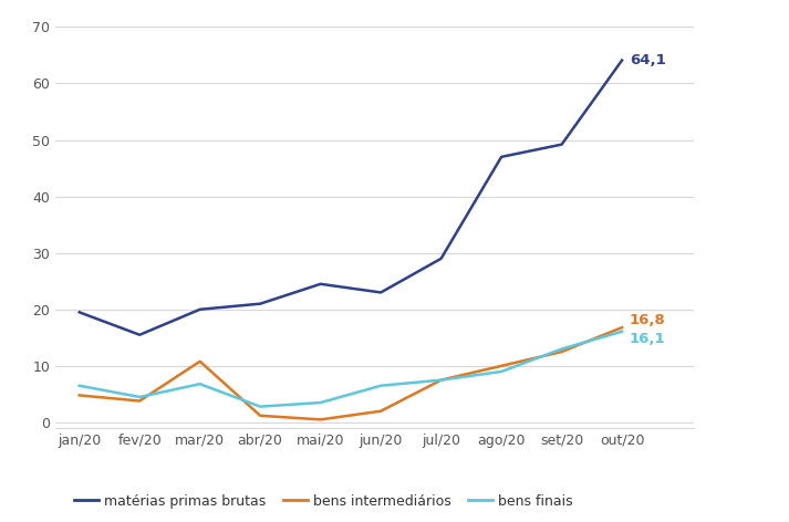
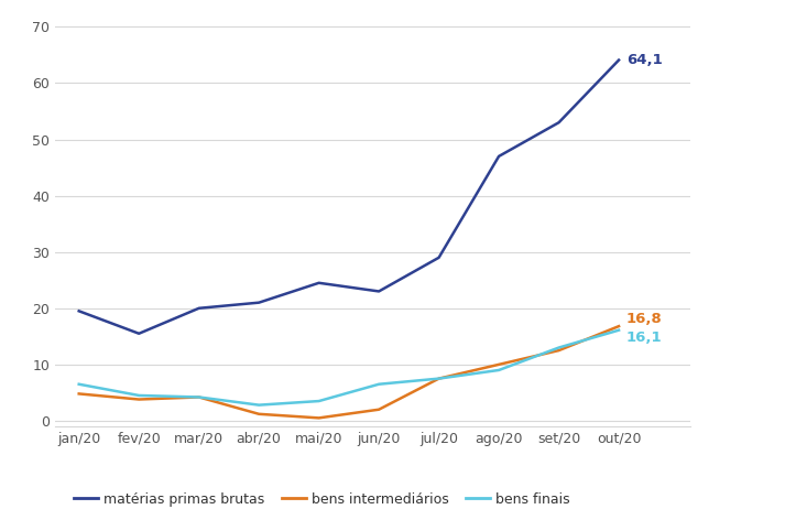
bens intermediários/mar/20: 10.8 -> 4.2
bens finais/mar/20: 6.8 -> 4.2
matérias primas brutas/set/20: 49.2 -> 53.0
